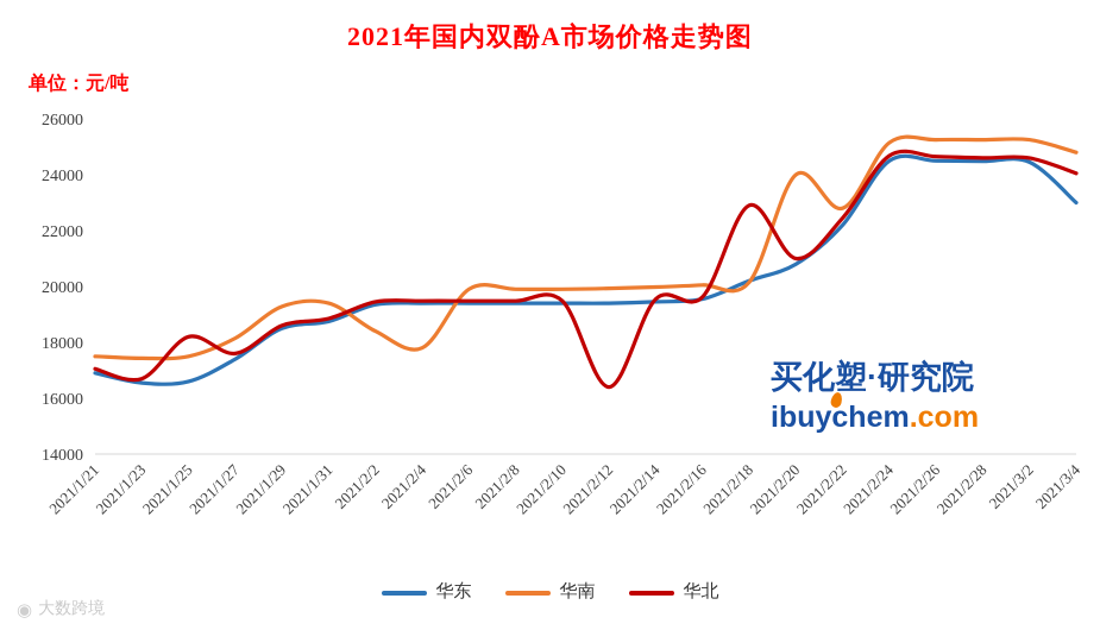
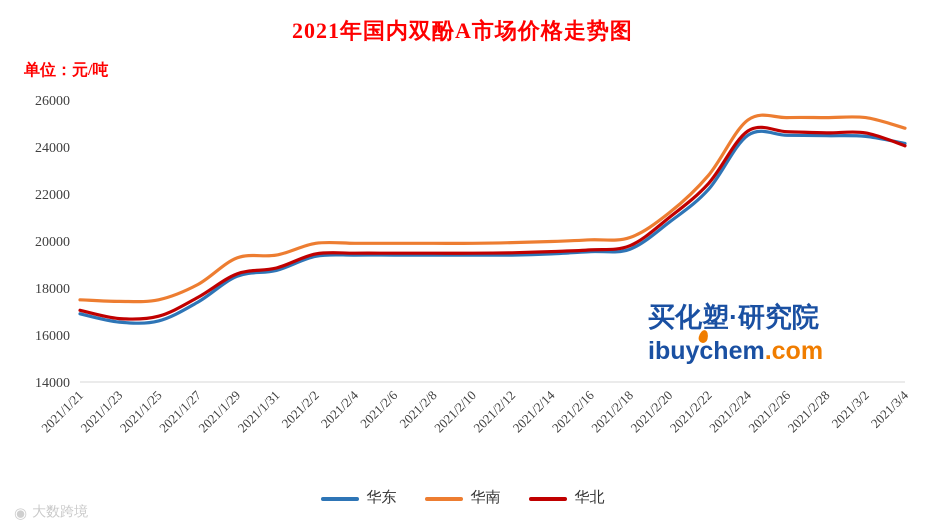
华北/2021/1/25: 18200 -> 16800
华南/2021/2/2: 18400 -> 19900
华南/2021/2/4: 17800 -> 19900
华北/2021/2/12: 16400 -> 19500
华东/2021/2/18: 20200 -> 19600
华北/2021/2/18: 22900 -> 19800
华南/2021/2/20: 24000 -> 21200
华东/2021/3/4: 23000 -> 24200
